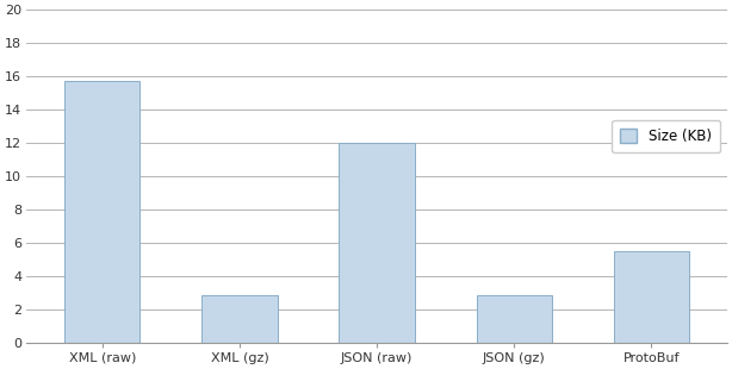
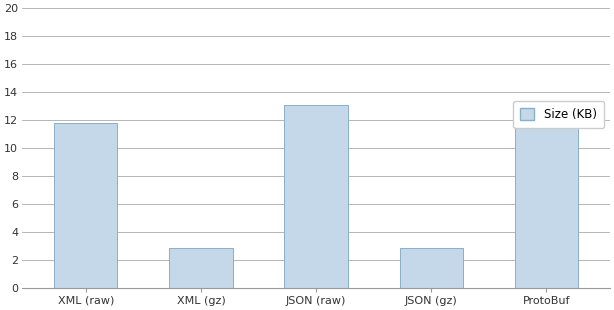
XML (raw): 15.7 -> 11.8
JSON (raw): 12.0 -> 13.1
ProtoBuf: 5.5 -> 11.5
